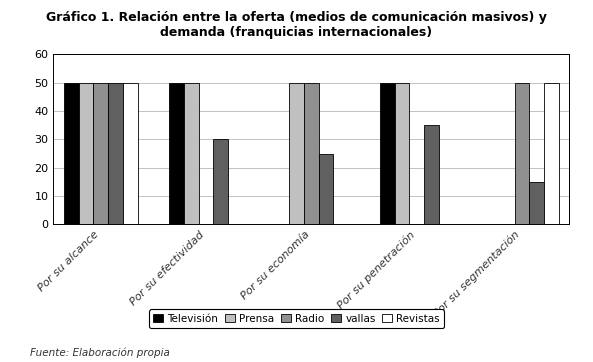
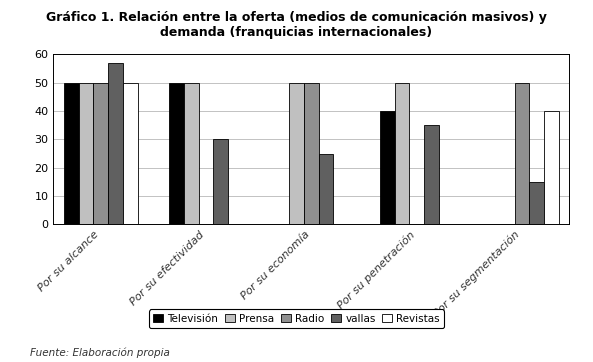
vallas/Por su alcance: 50 -> 57
Televisión/Por su penetración: 50 -> 40
Revistas/Por su segmentación: 50 -> 40
